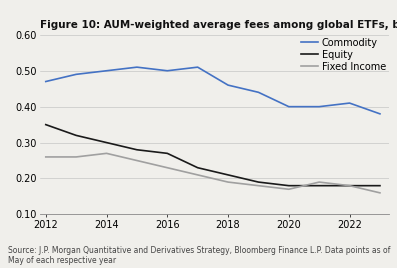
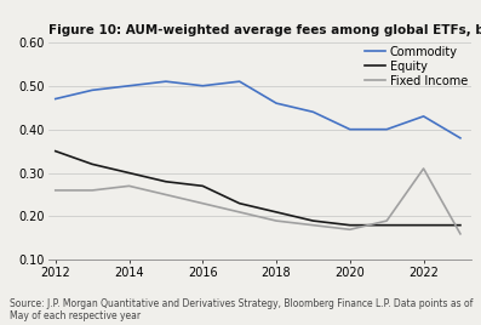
Commodity/2022: 0.41 -> 0.43
Fixed Income/2022: 0.18 -> 0.31
